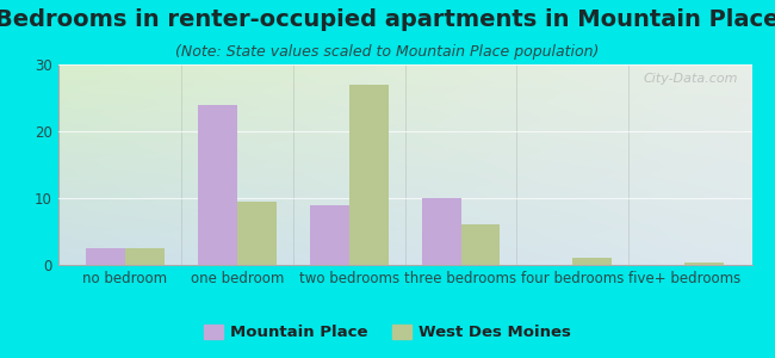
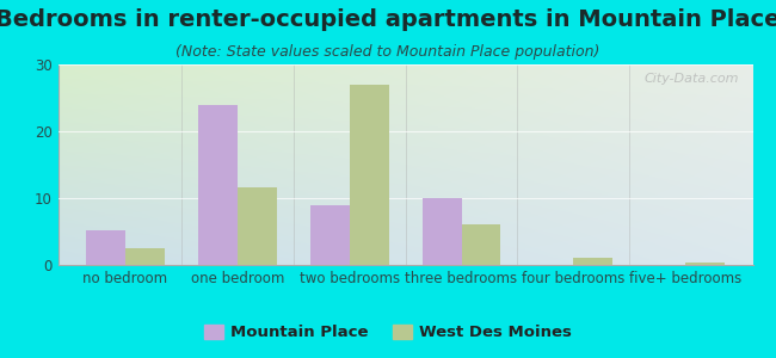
Mountain Place/no bedroom: 2.5 -> 5.2
West Des Moines/one bedroom: 9.5 -> 11.6
